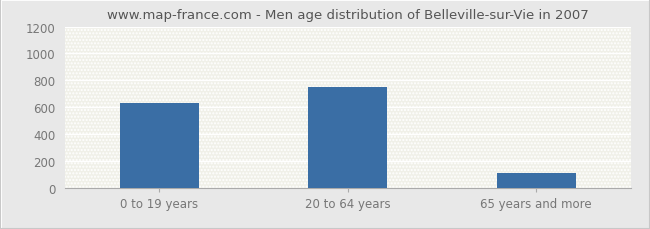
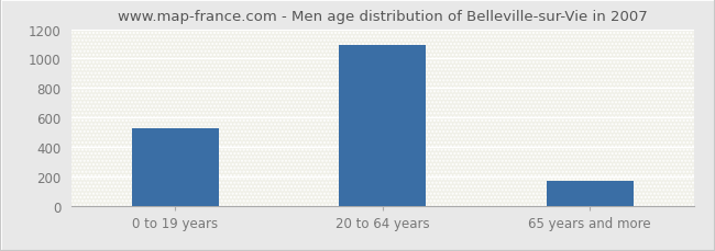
0 to 19 years: 630 -> 520
20 to 64 years: 750 -> 1090
65 years and more: 110 -> 160
